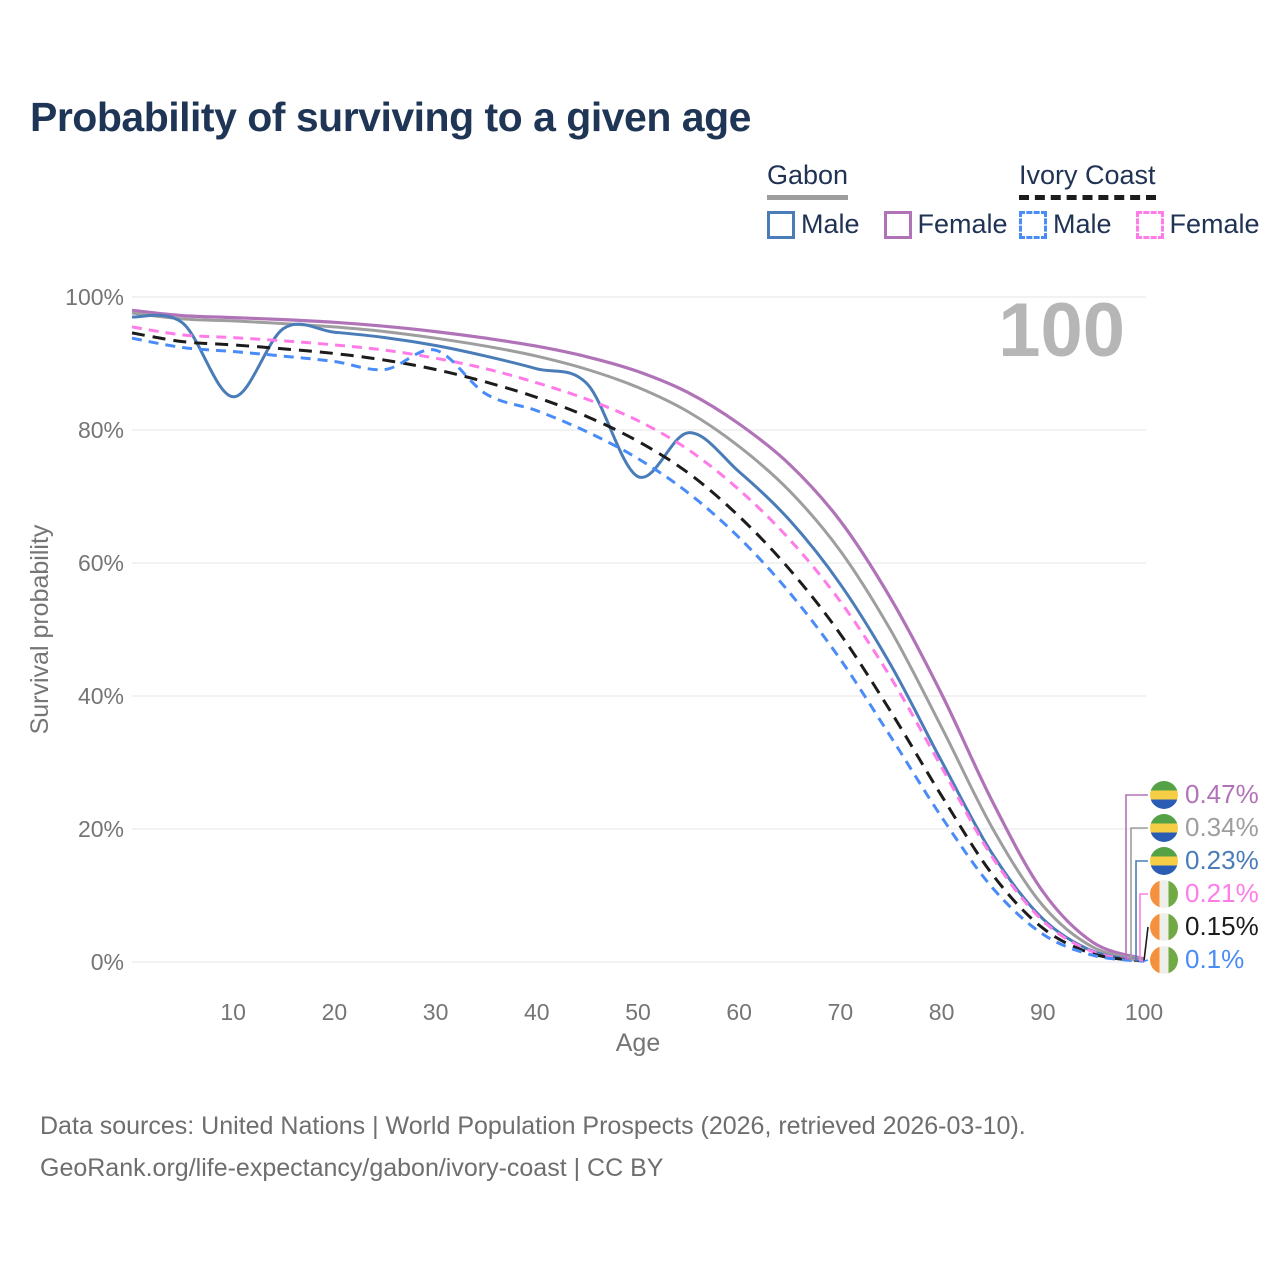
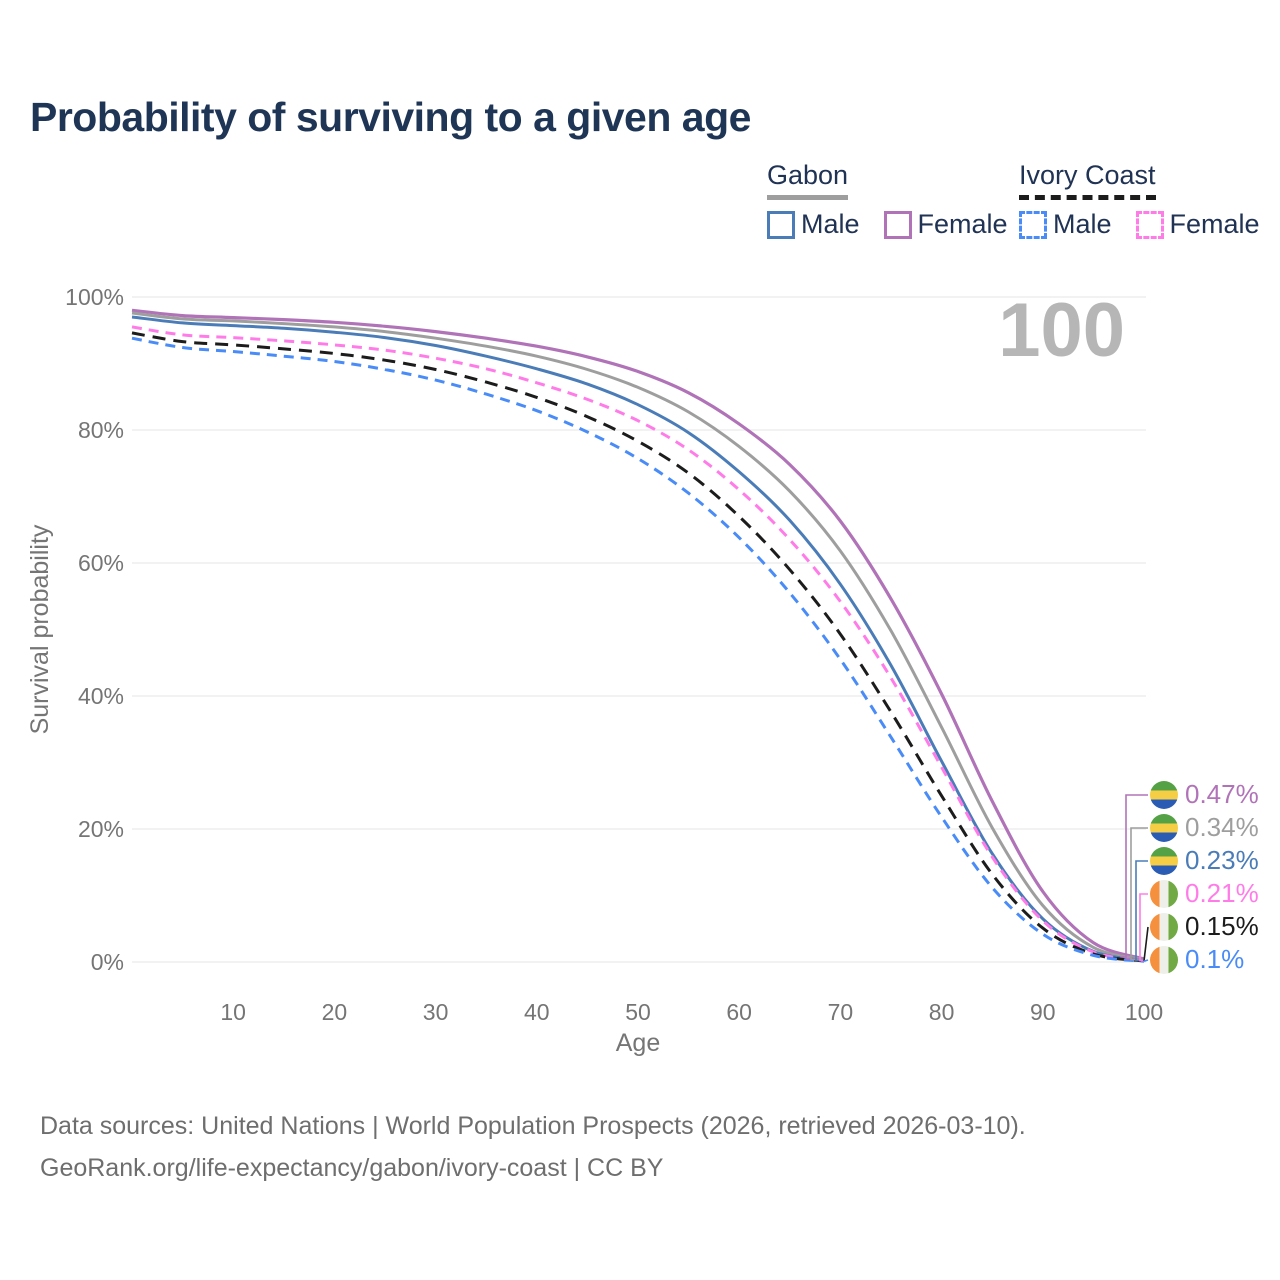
Gabon Male/10: 85% -> 96%
Ivory Coast Male/30: 92% -> 88%
Gabon Male/50: 73% -> 84%
